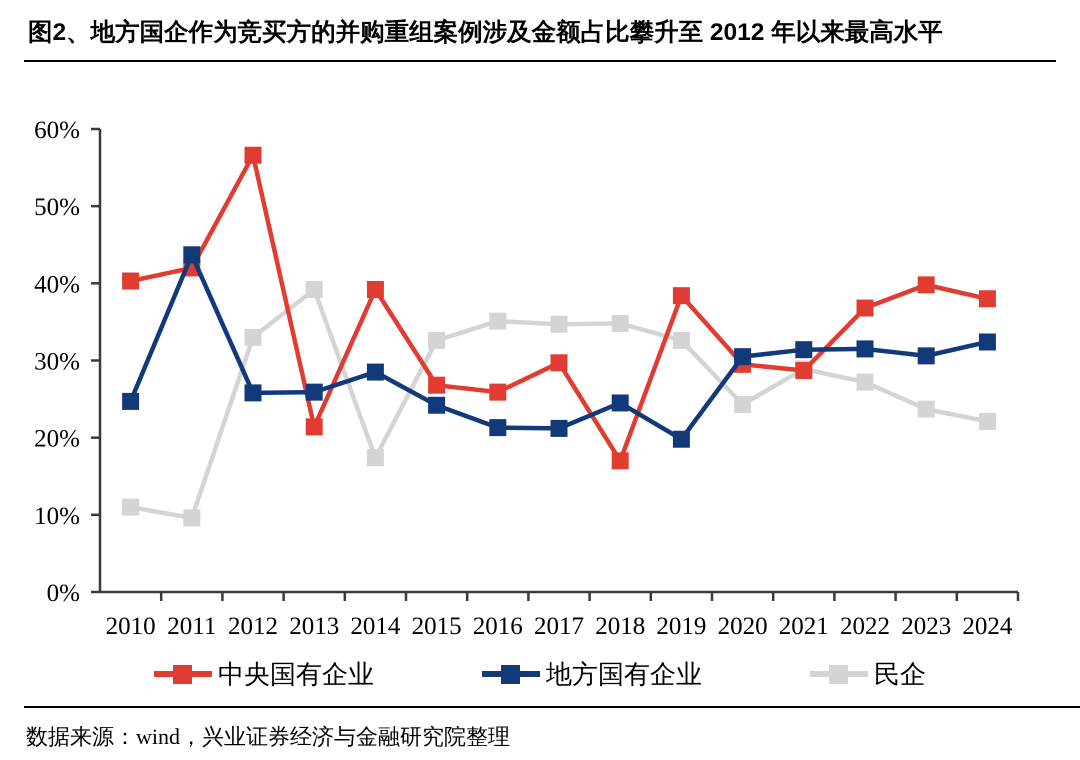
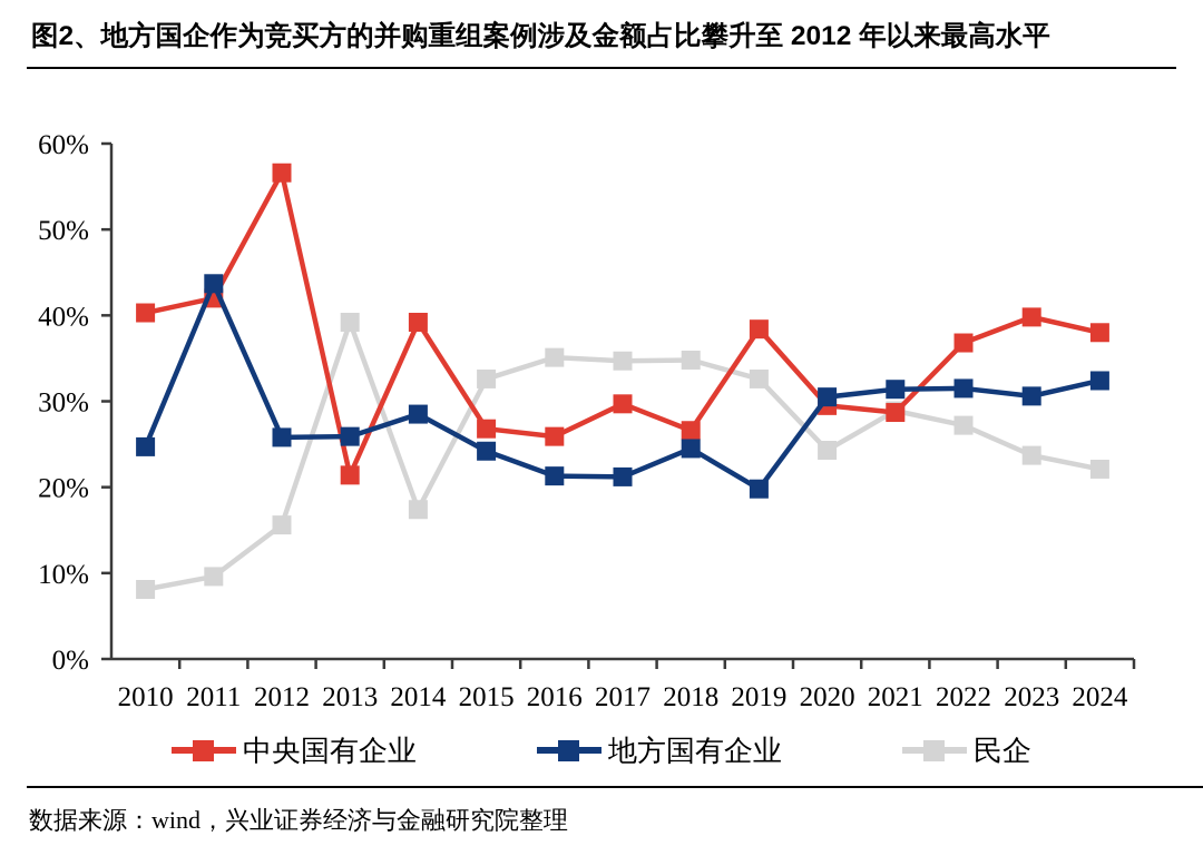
民企/2010: 11% -> 8%
民企/2012: 33% -> 16%
中央国有企业/2018: 17% -> 27%
